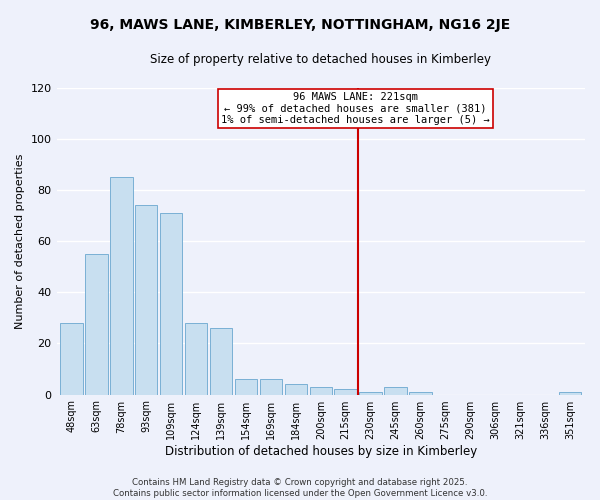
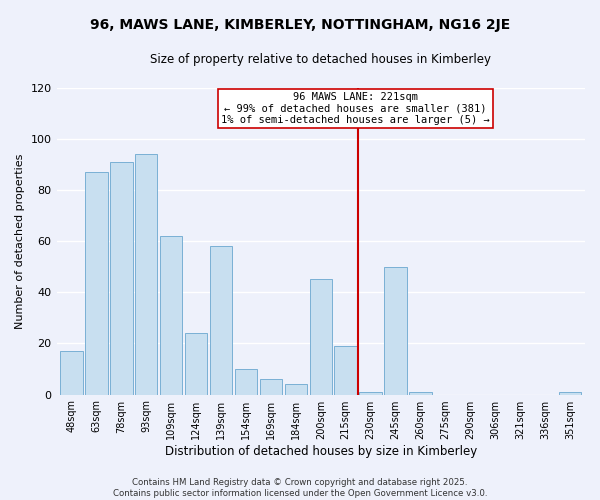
48sqm: 28 -> 17
63sqm: 55 -> 87
78sqm: 85 -> 91
93sqm: 74 -> 94
109sqm: 71 -> 62
124sqm: 28 -> 24
139sqm: 26 -> 58
154sqm: 6 -> 10
200sqm: 3 -> 45
215sqm: 2 -> 19
245sqm: 3 -> 50
